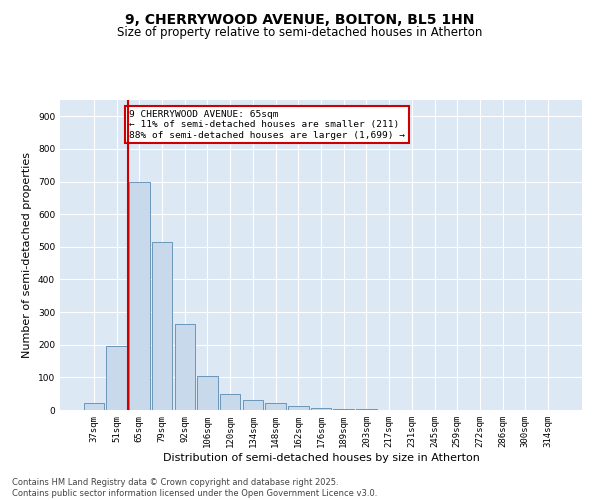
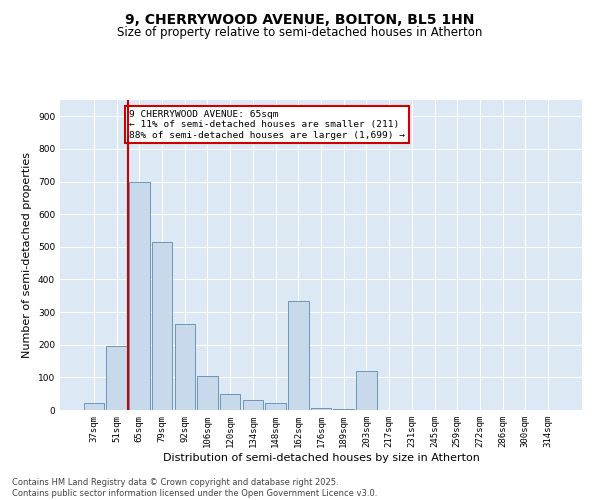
162sqm: 13 -> 335
203sqm: 2 -> 120
